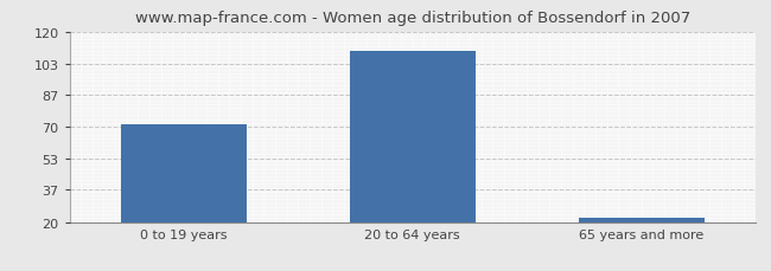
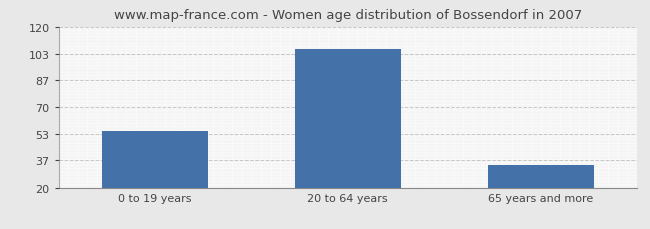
0 to 19 years: 71 -> 55
20 to 64 years: 110 -> 106
65 years and more: 22 -> 34
